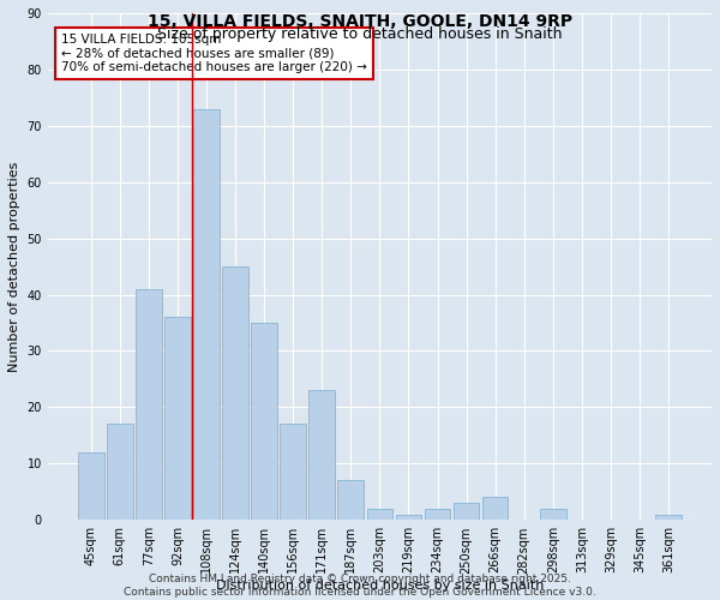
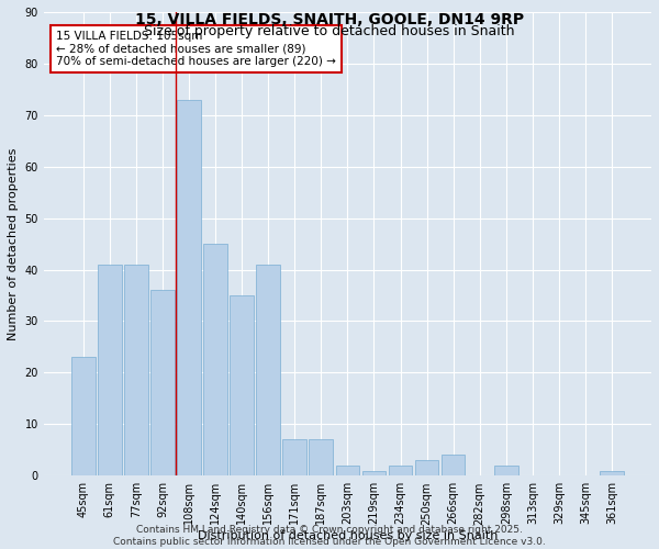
45sqm: 12 -> 23
61sqm: 17 -> 41
156sqm: 17 -> 41
171sqm: 23 -> 7
